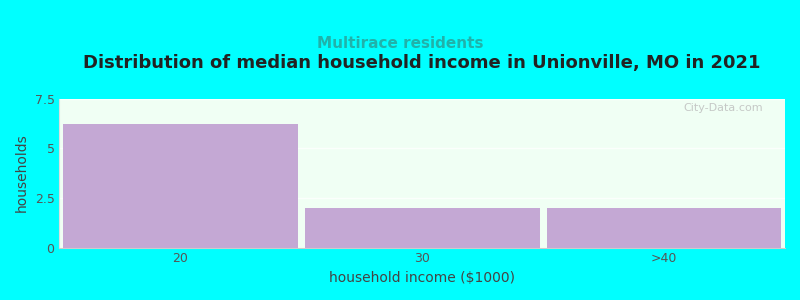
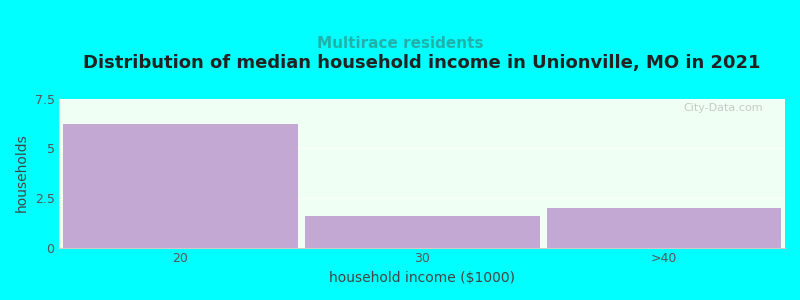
30: 2.0 -> 1.6
